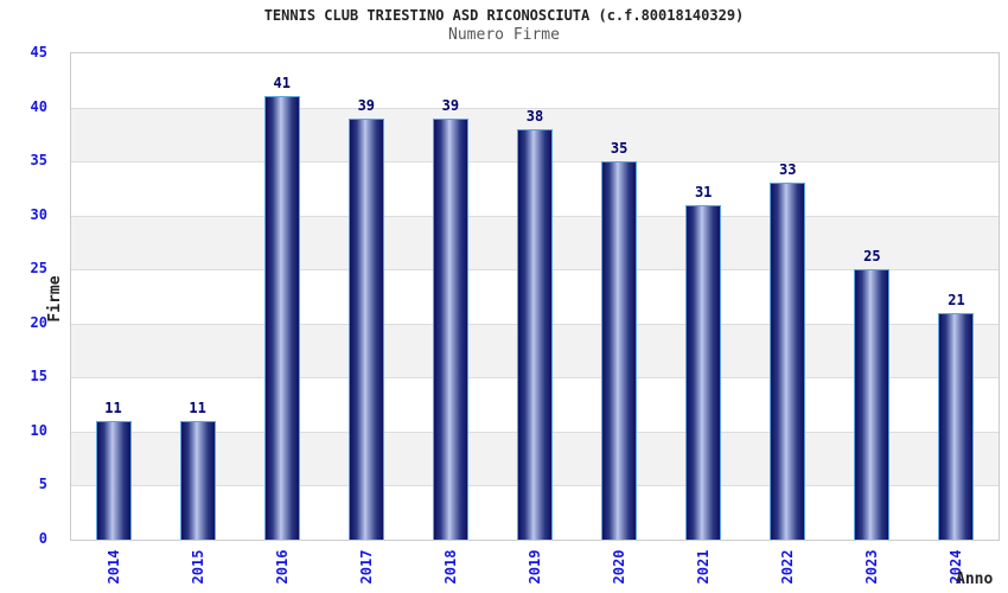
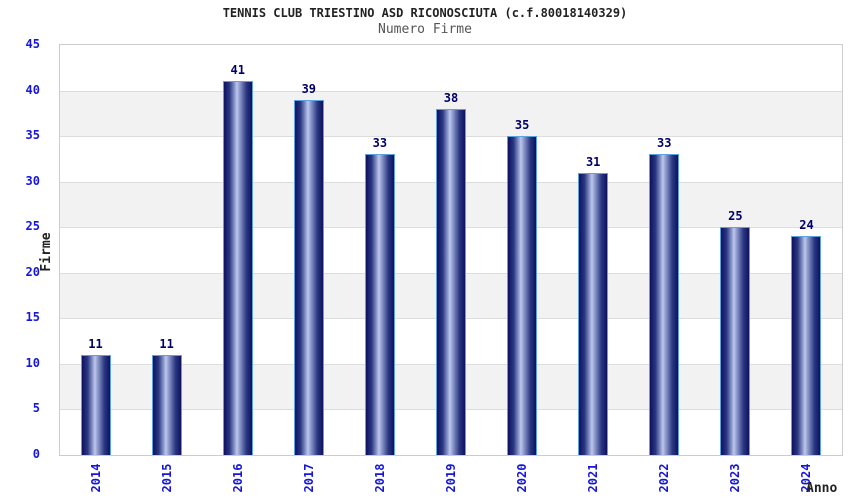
2018: 39 -> 33
2024: 21 -> 24
